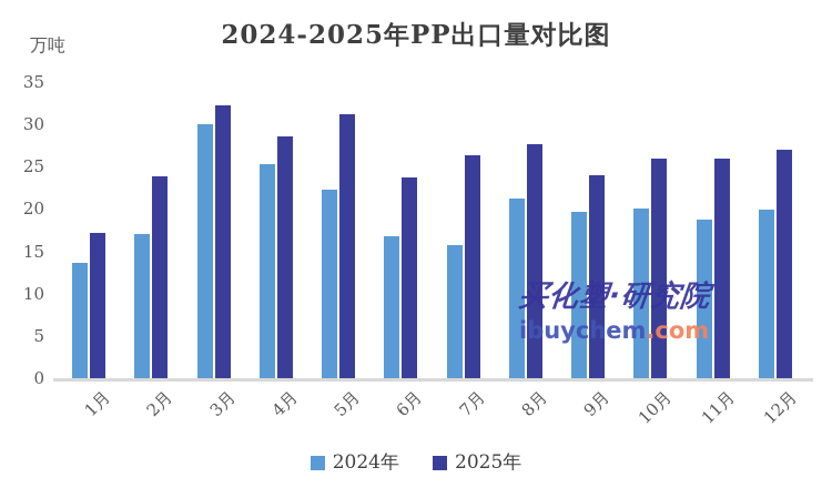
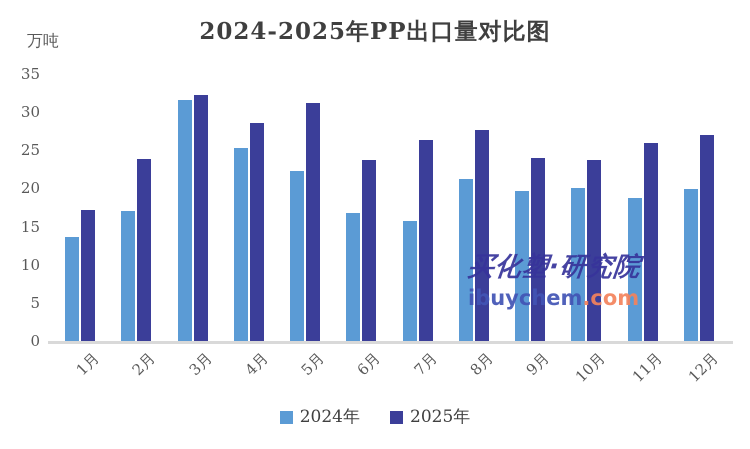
2024年/3月: 30 -> 32
2025年/10月: 26 -> 24
